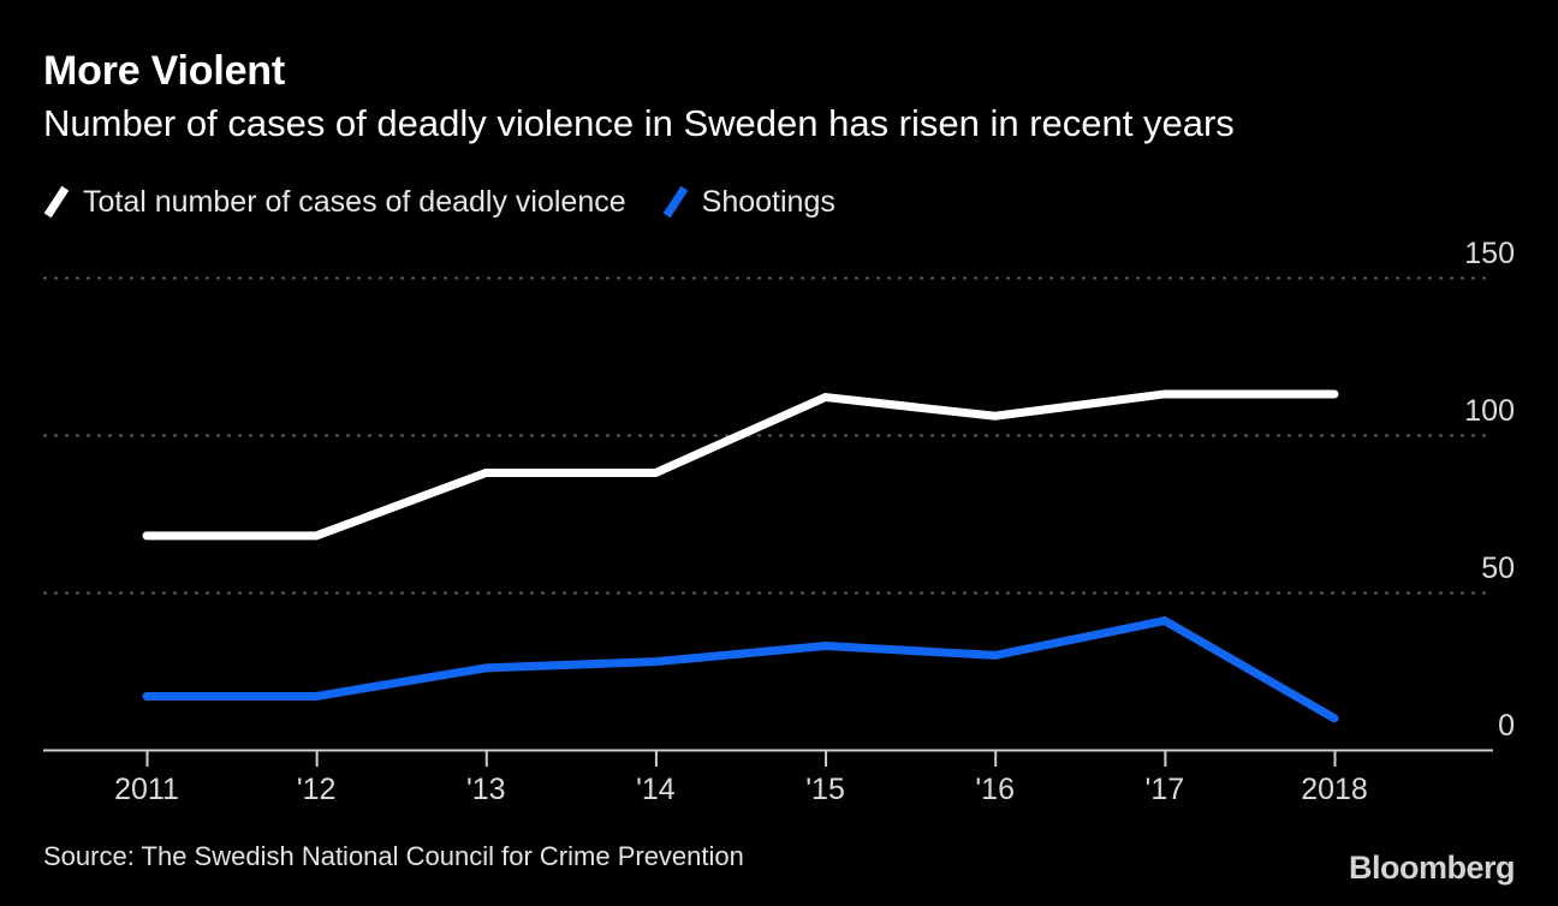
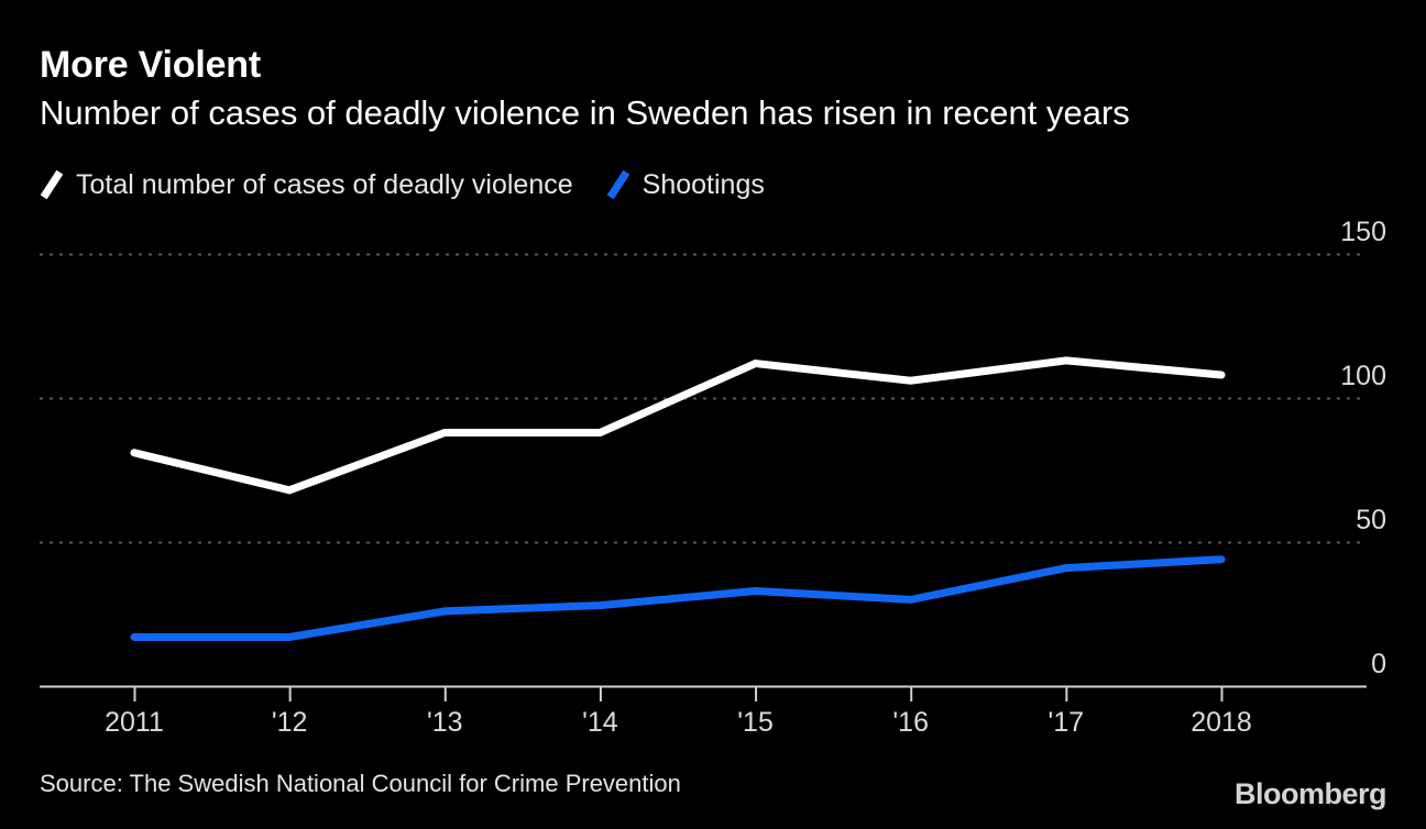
Total number of cases of deadly violence/2011: 68 -> 81
Total number of cases of deadly violence/2018: 113 -> 108
Shootings/2018: 10 -> 44
